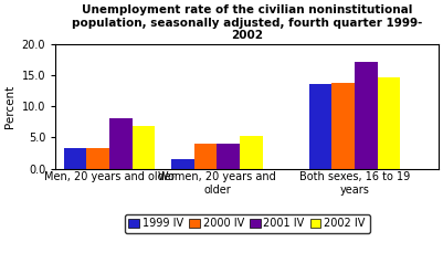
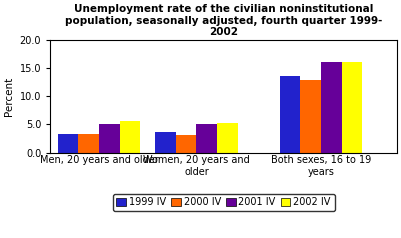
2001 IV/Men, 20 years and older: 8 -> 5
2002 IV/Men, 20 years and older: 6.8 -> 5.5
1999 IV/Women, 20 years and older: 1.6 -> 3.6
2000 IV/Women, 20 years and older: 4.0 -> 3.1
2001 IV/Women, 20 years and older: 4 -> 5
2000 IV/Both sexes, 16 to 19 years: 13.8 -> 12.8
2001 IV/Both sexes, 16 to 19 years: 17 -> 16
2002 IV/Both sexes, 16 to 19 years: 14.6 -> 16.0
